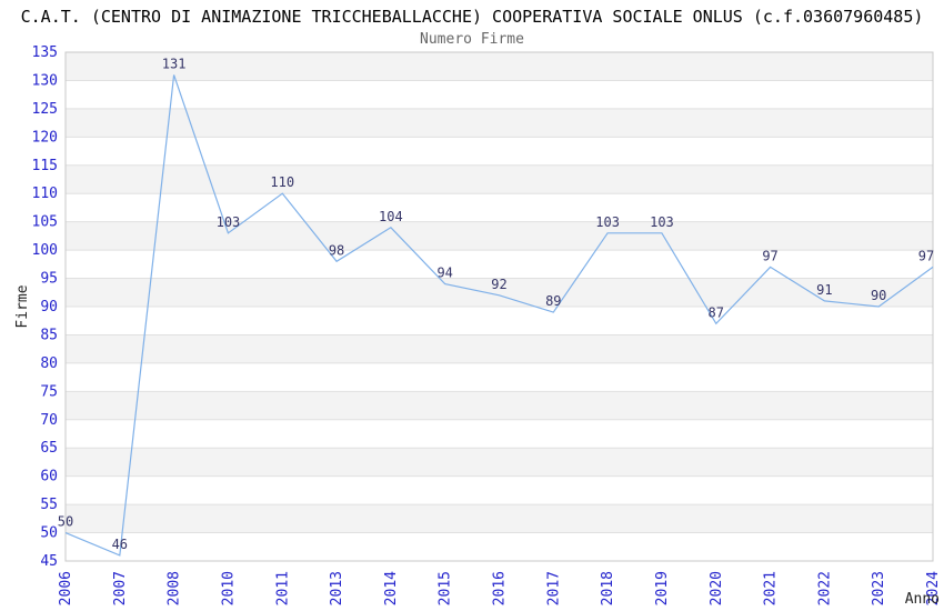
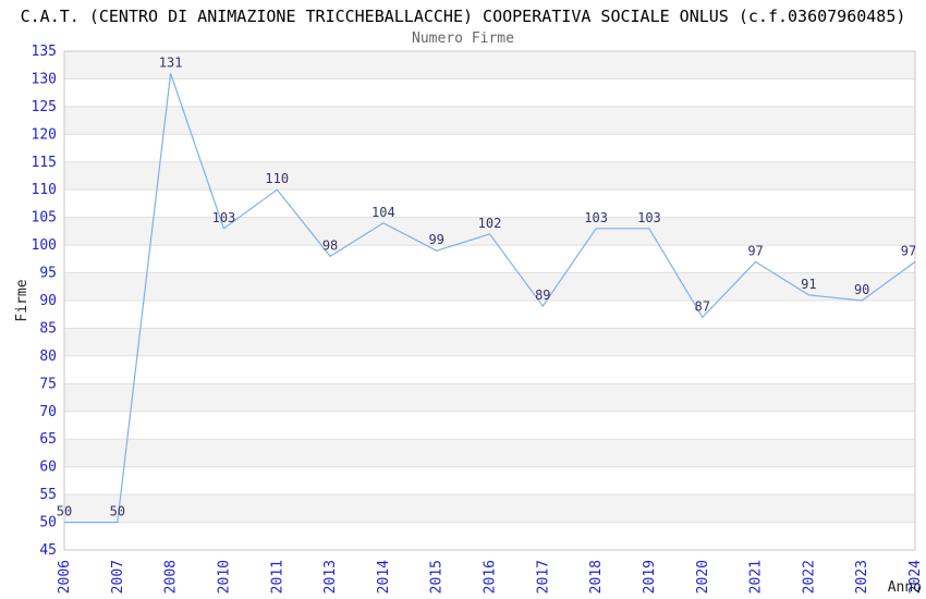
2007: 46 -> 50
2015: 94 -> 99
2016: 92 -> 102
